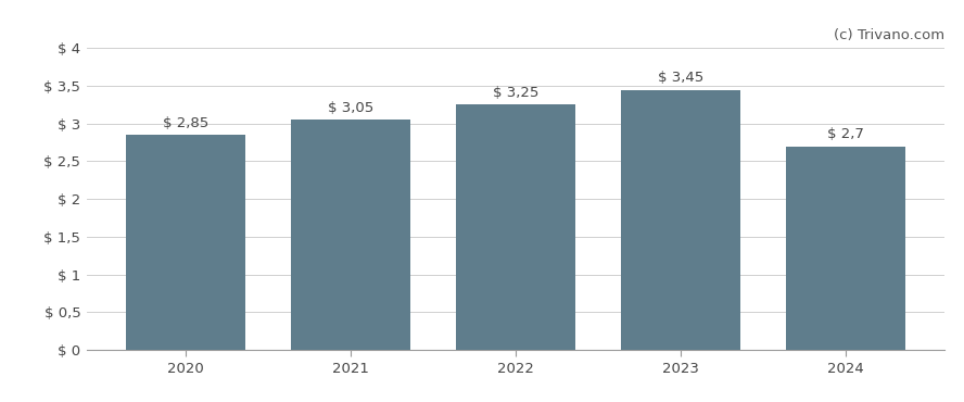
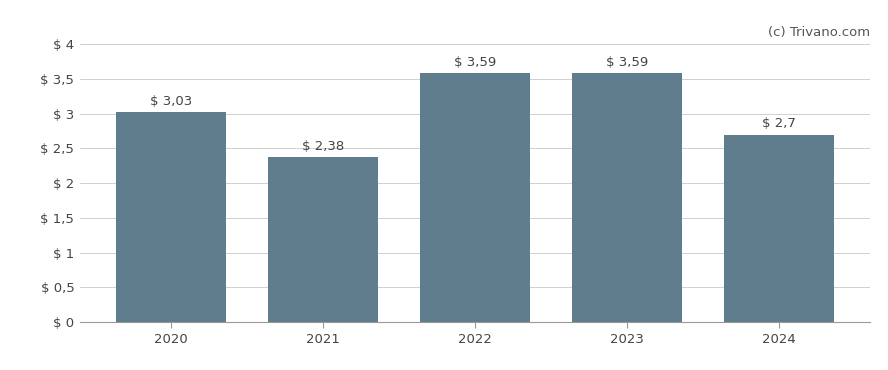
2020: 2,85 -> 3,03
2021: 3,05 -> 2,38
2022: 3,25 -> 3,59
2023: 3,45 -> 3,59
